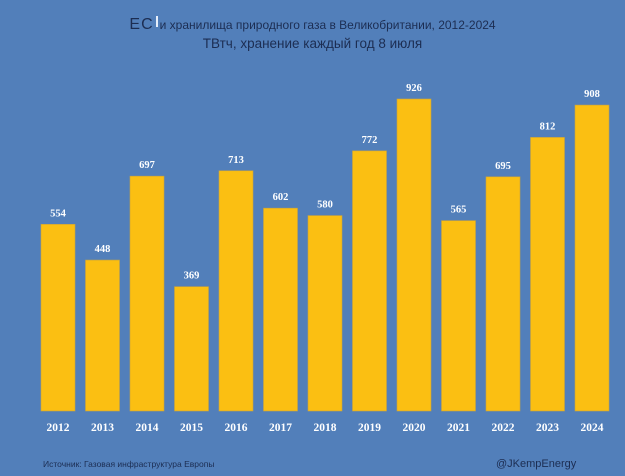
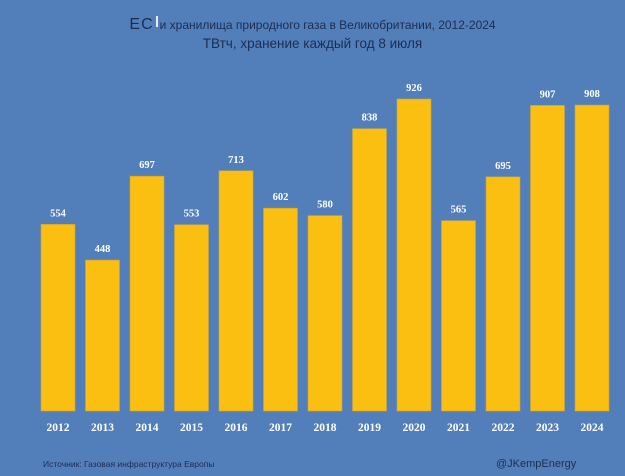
2015: 369 -> 553
2019: 772 -> 838
2023: 812 -> 907
